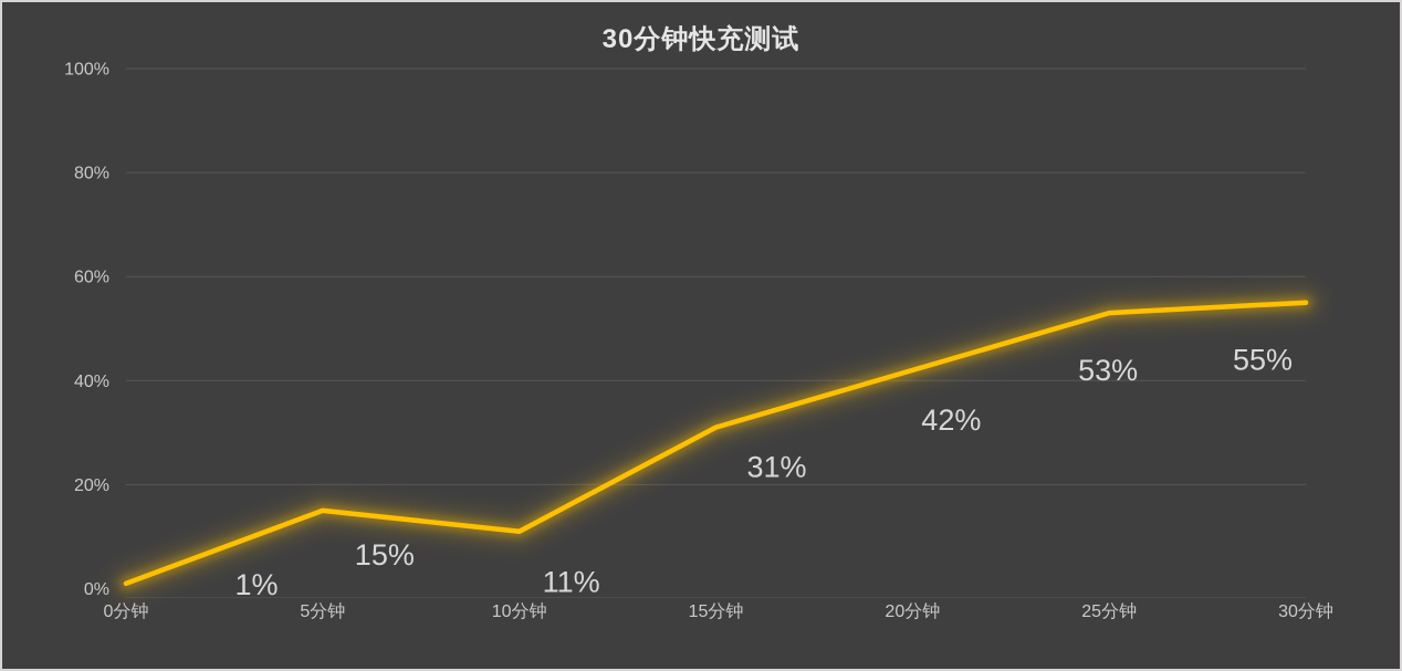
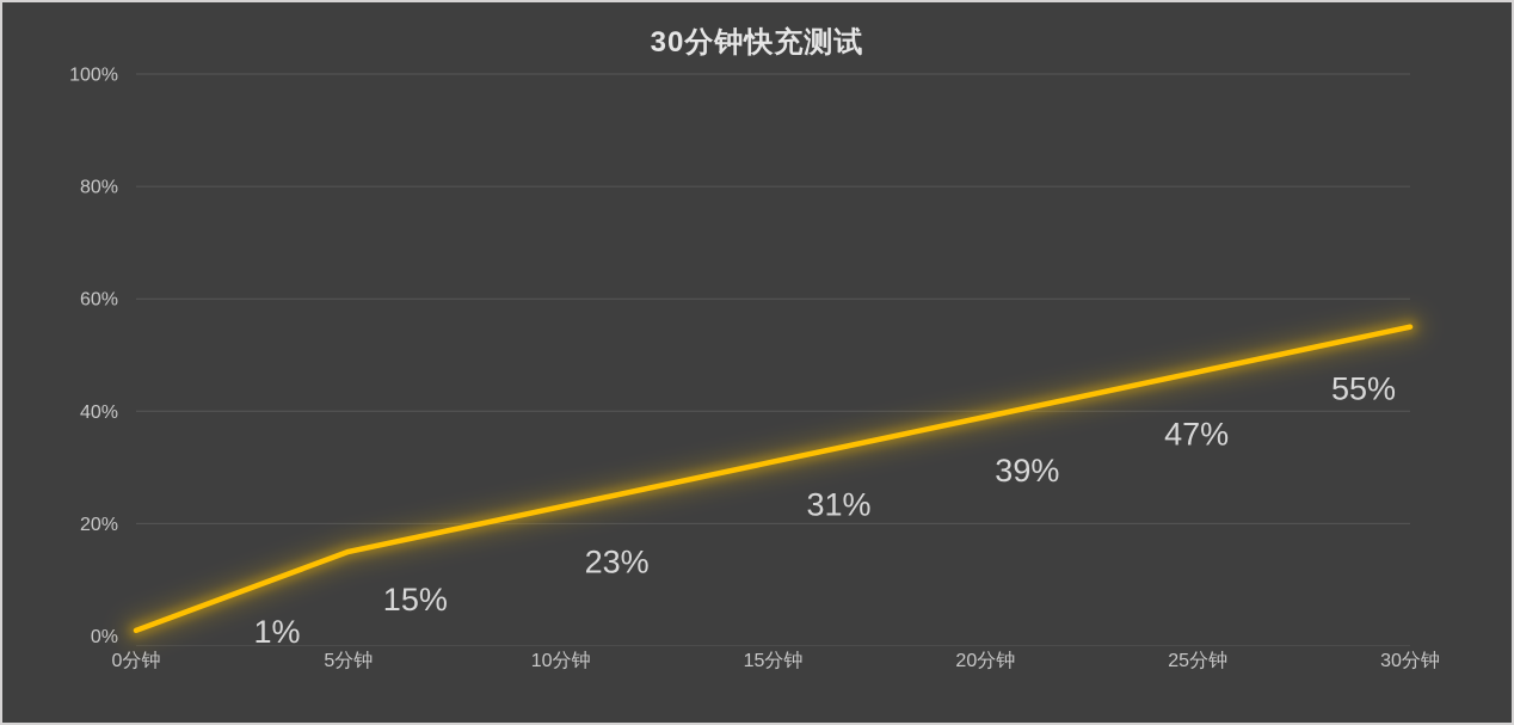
10分钟: 11% -> 23%
20分钟: 42% -> 39%
25分钟: 53% -> 47%
